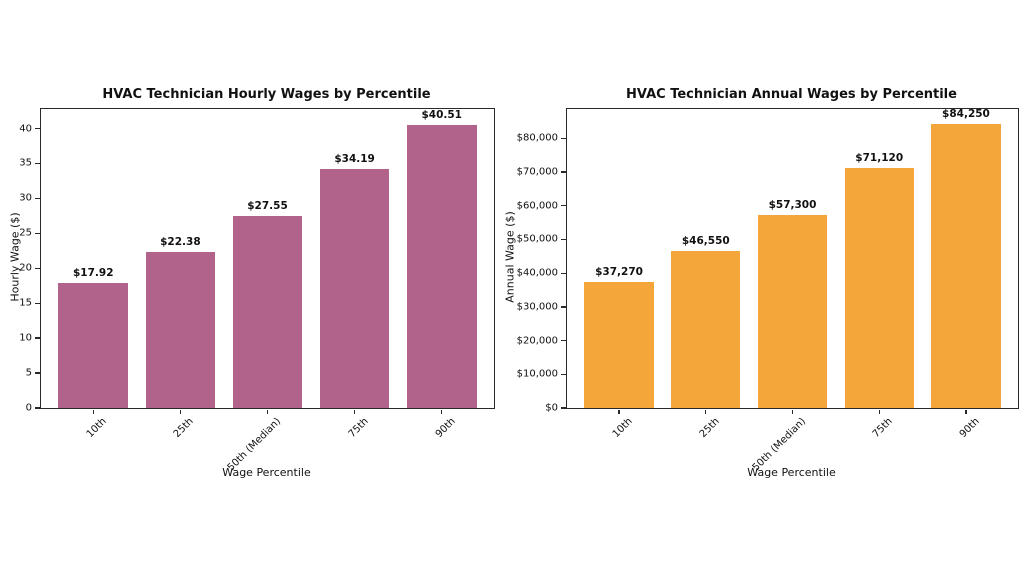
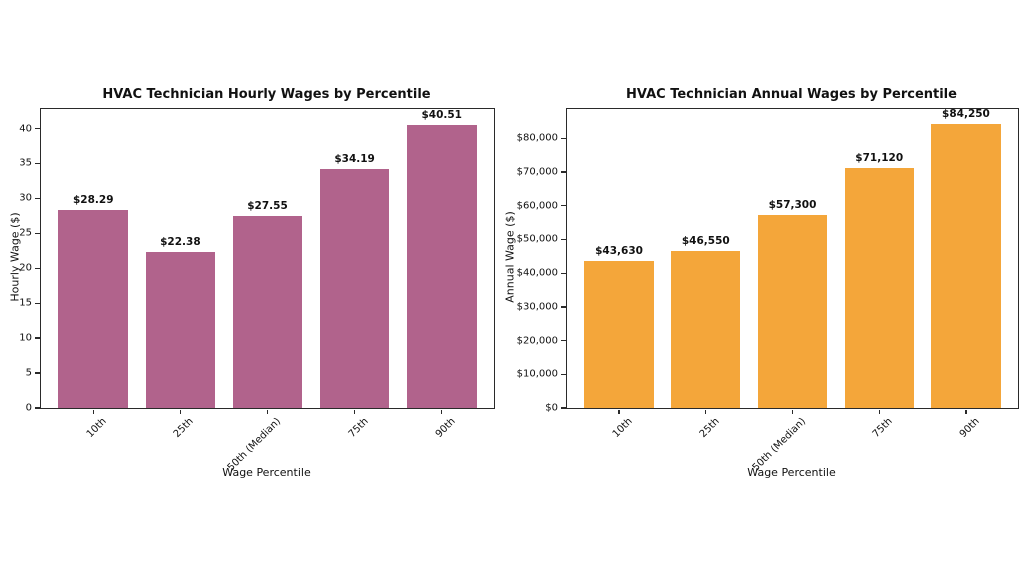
HVAC Technician Hourly Wages by Percentile/10th: $17.92 -> $28.29
HVAC Technician Annual Wages by Percentile/10th: $37,270 -> $43,630
